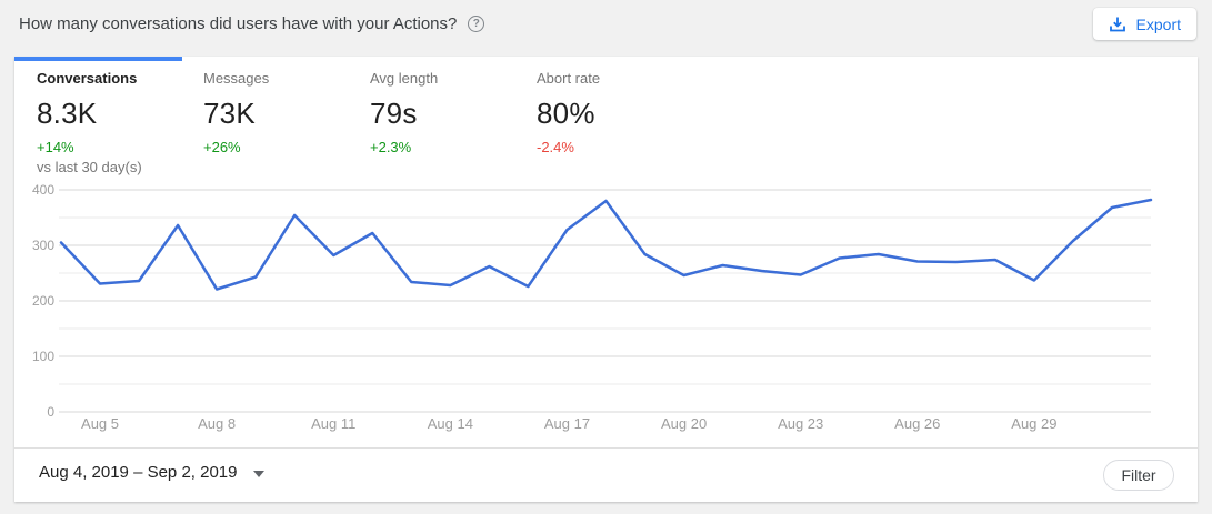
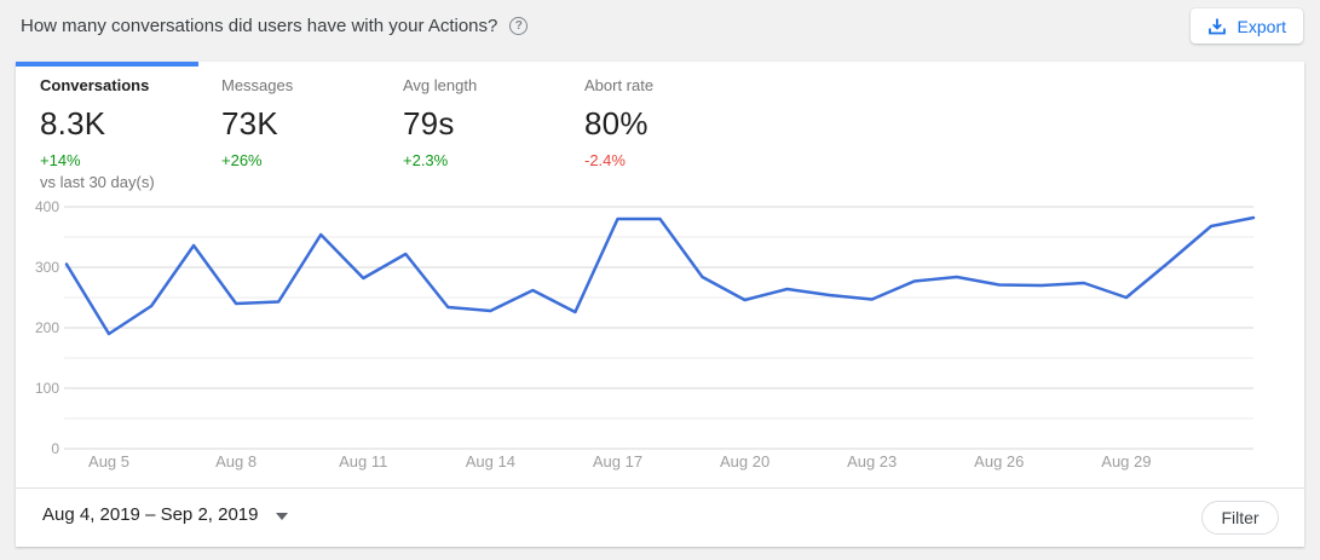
Aug 5: 230 -> 190
Aug 8: 220 -> 240
Aug 17: 330 -> 380
Aug 29: 240 -> 250
